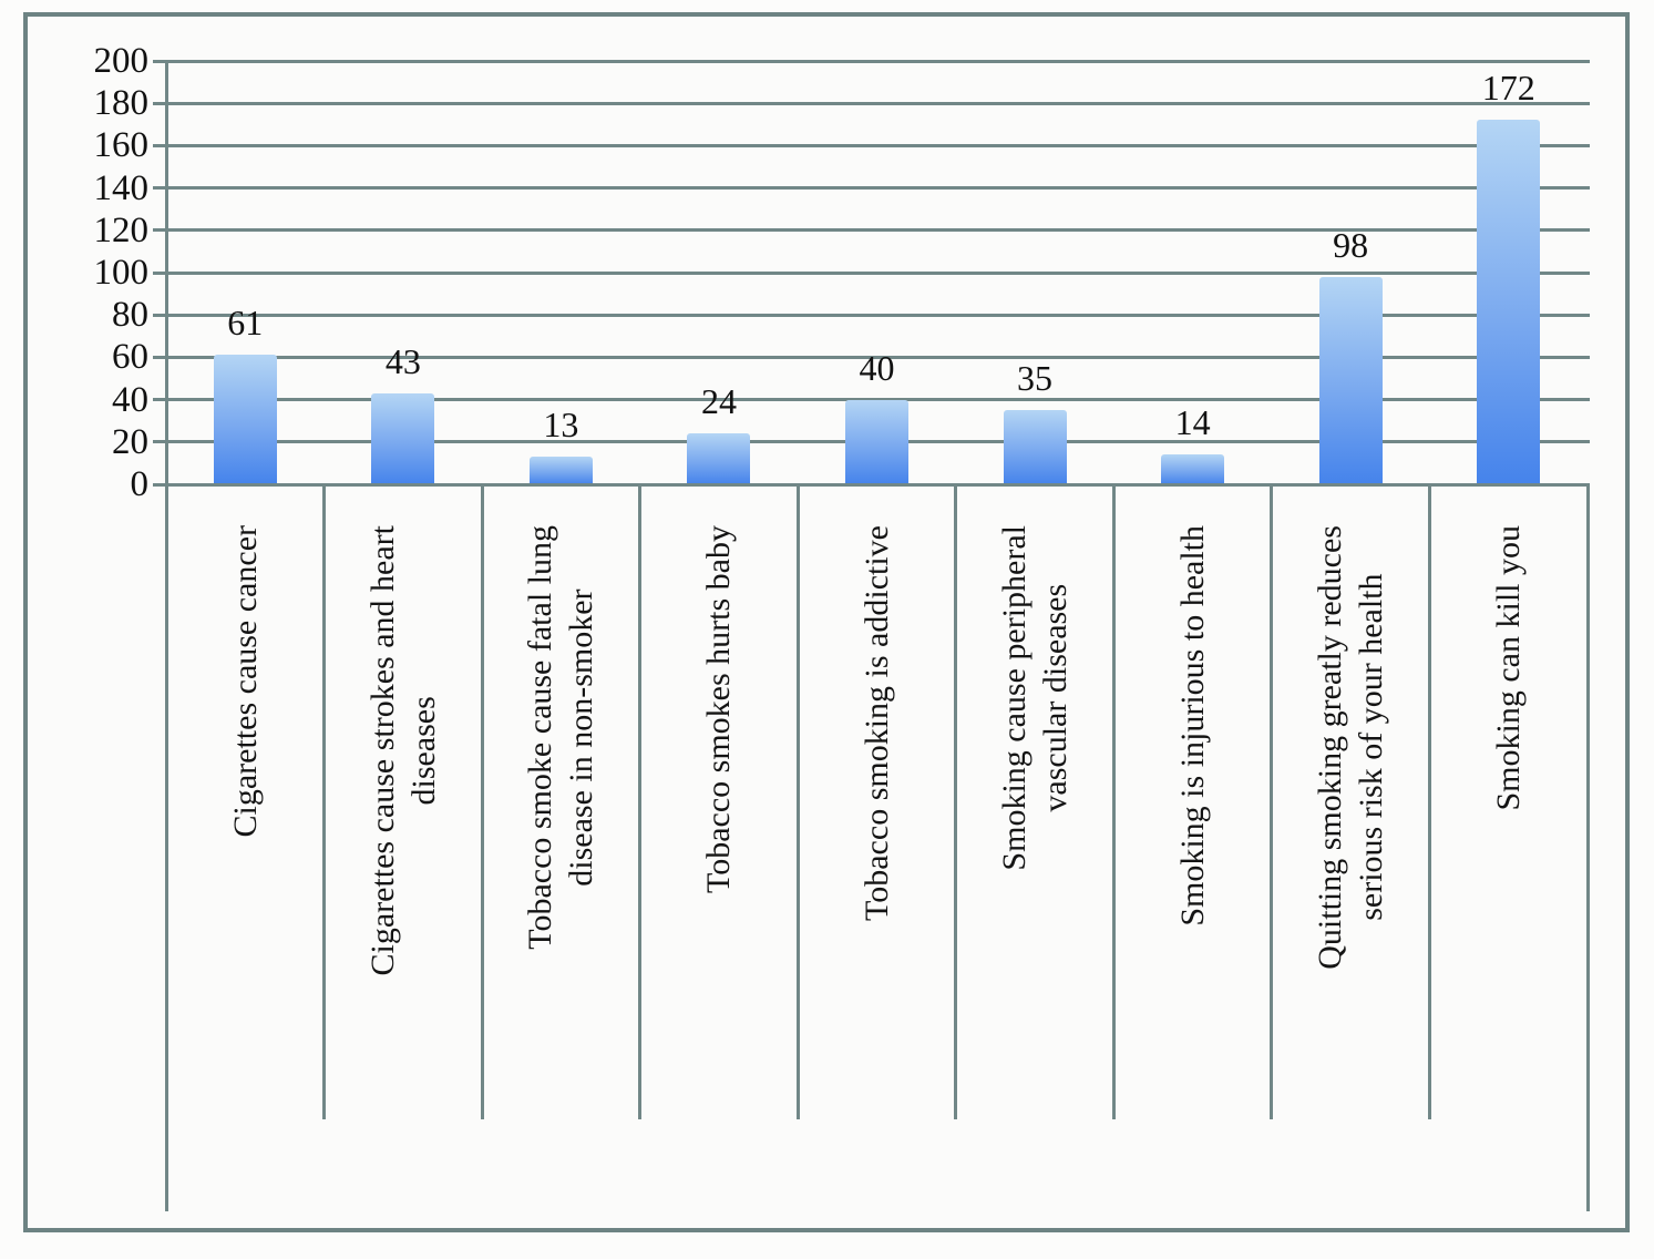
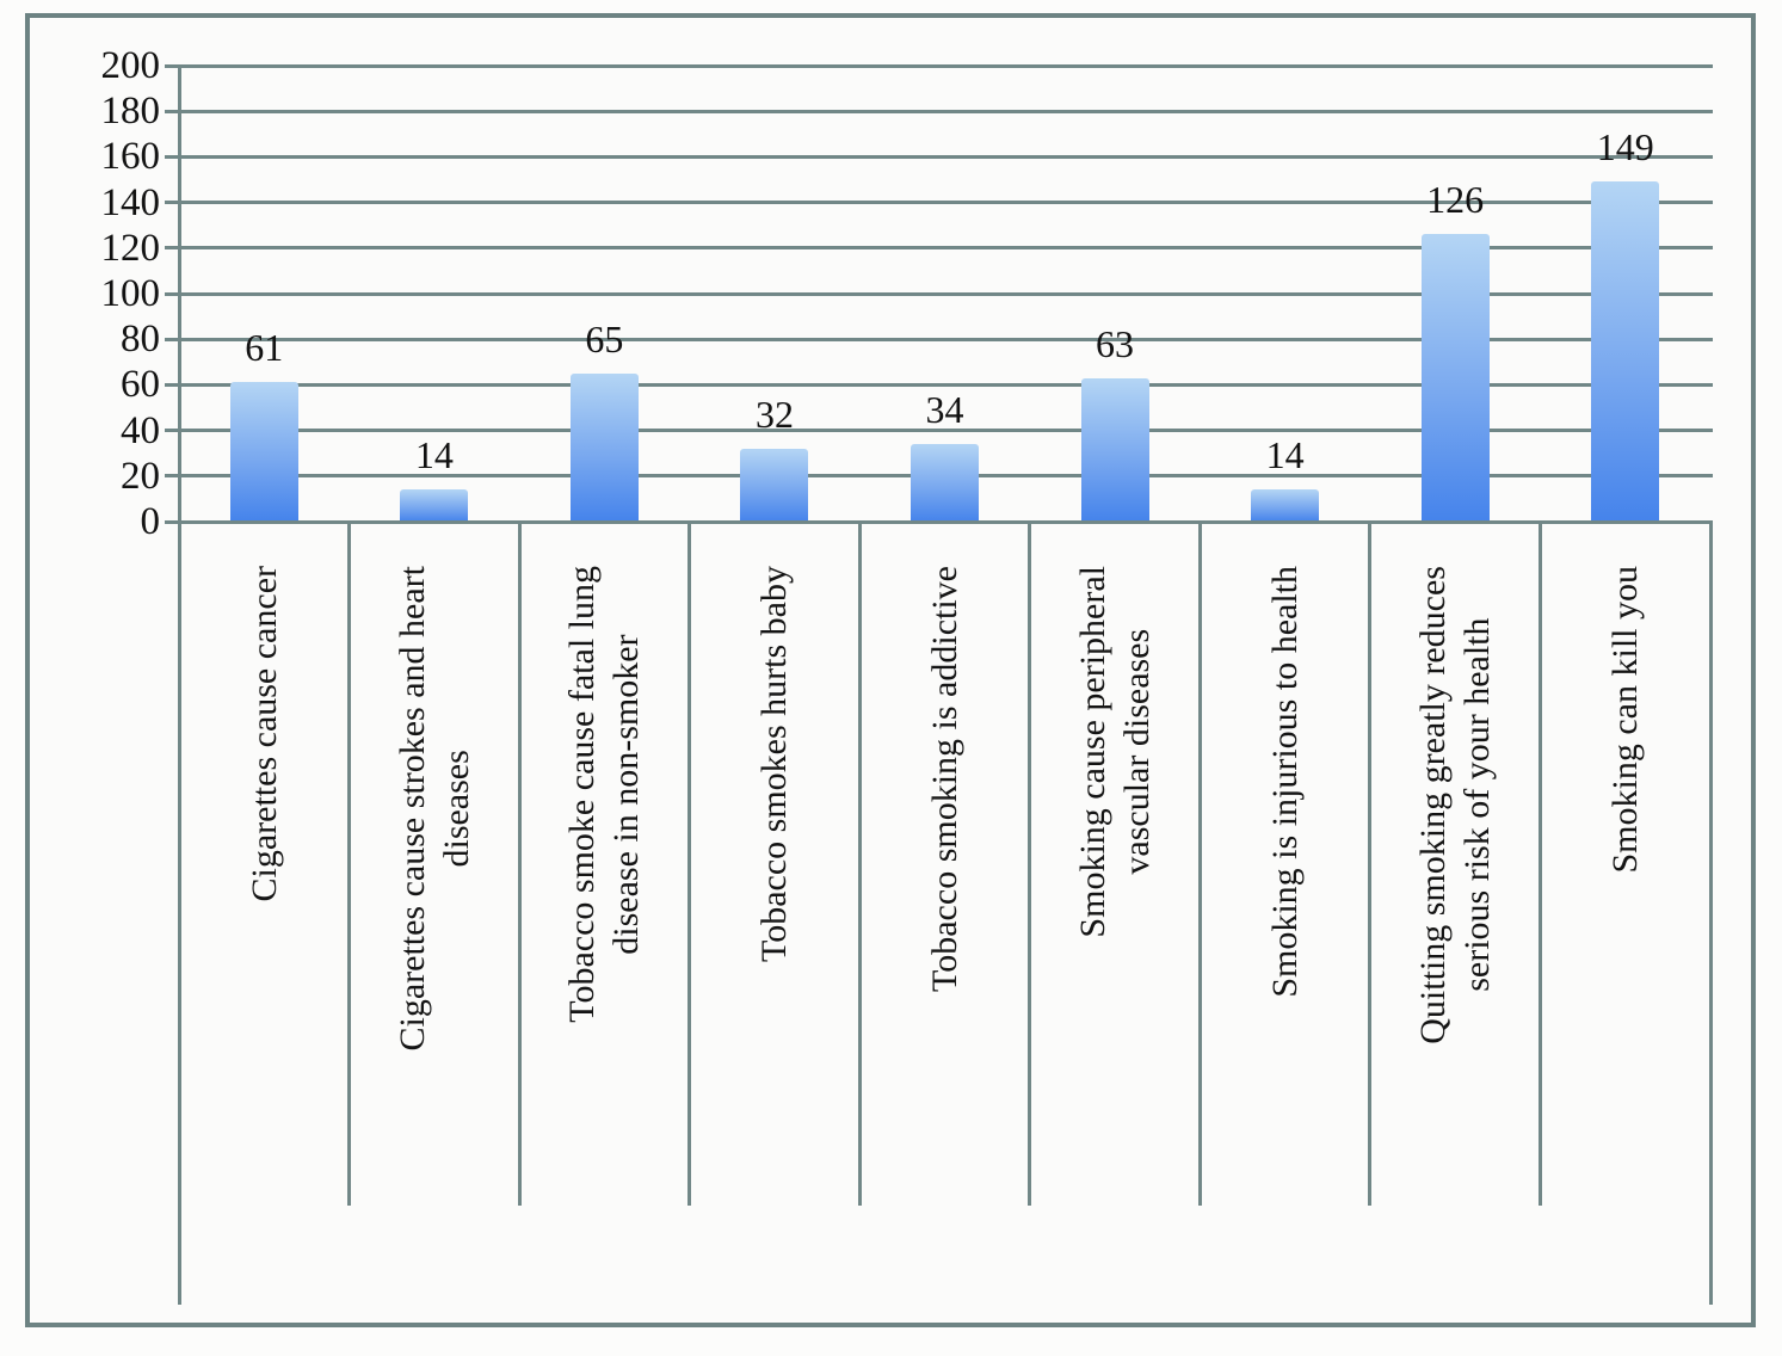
Cigarettes cause strokes and heart diseases: 43 -> 14
Tobacco smoke cause fatal lung disease in non-smoker: 13 -> 65
Tobacco smokes hurts baby: 24 -> 32
Tobacco smoking is addictive: 40 -> 34
Smoking cause peripheral vascular diseases: 35 -> 63
Quitting smoking greatly reduces serious risk of your health: 98 -> 126
Smoking can kill you: 172 -> 149
